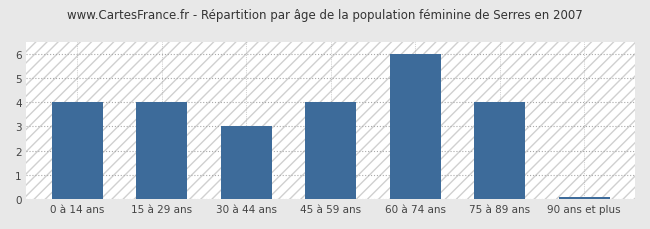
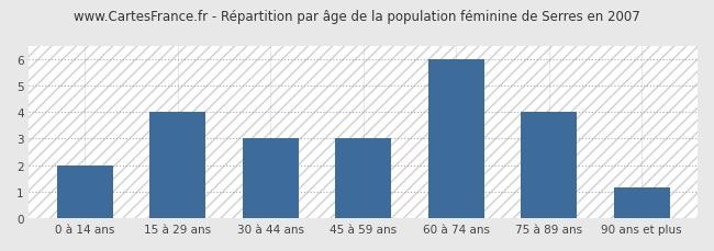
0 à 14 ans: 4.00 -> 2.00
45 à 59 ans: 4.00 -> 3.00
90 ans et plus: 0.07 -> 1.15
